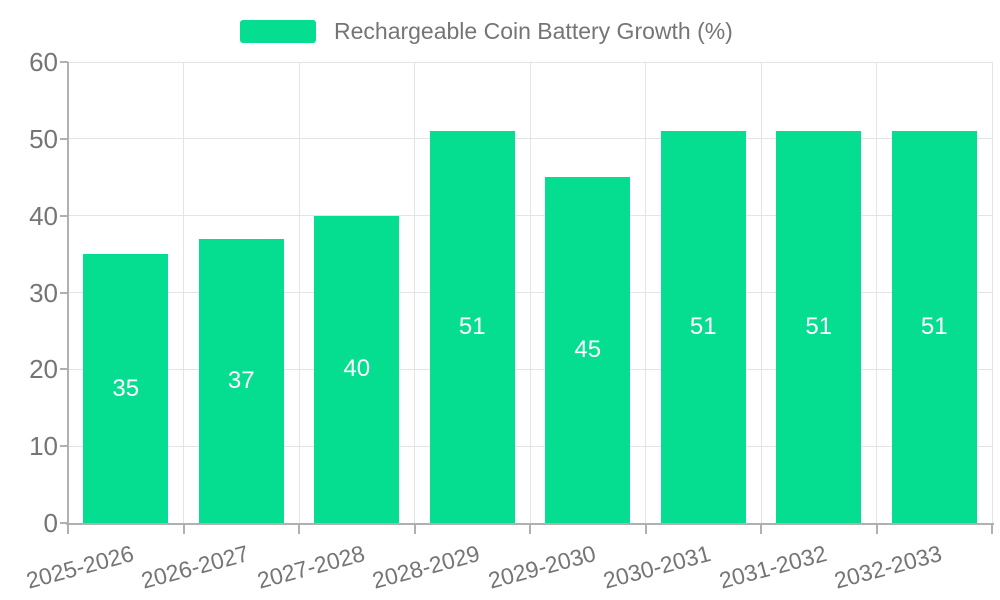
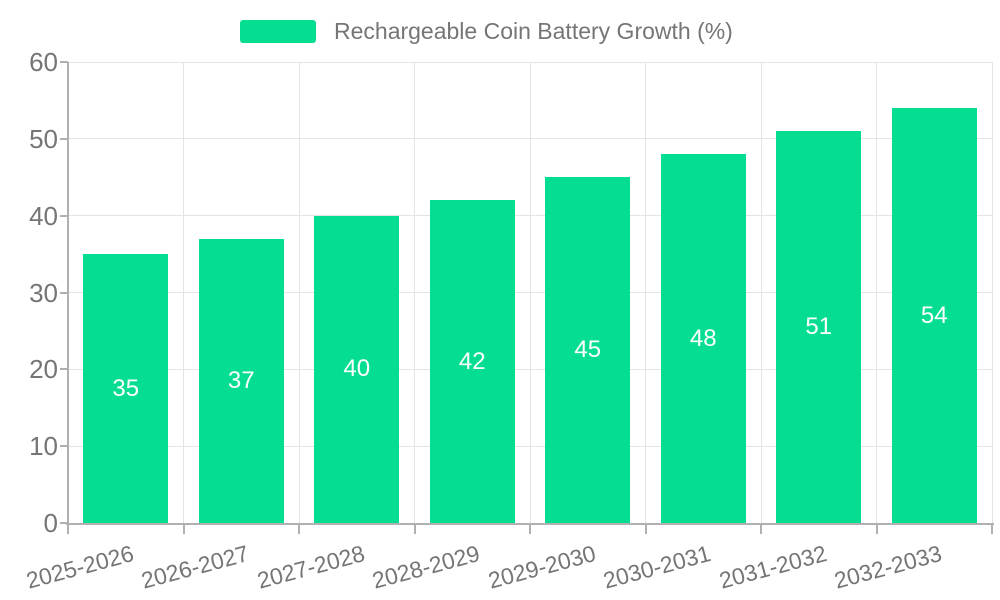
2028-2029: 51 -> 42
2030-2031: 51 -> 48
2032-2033: 51 -> 54
